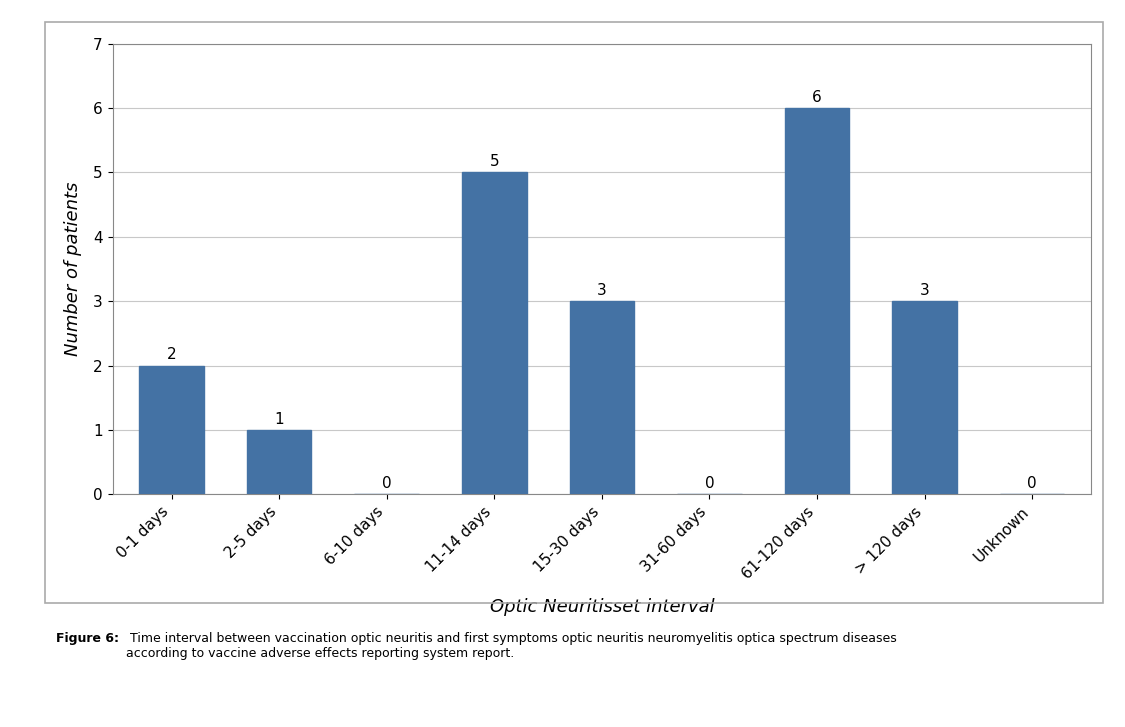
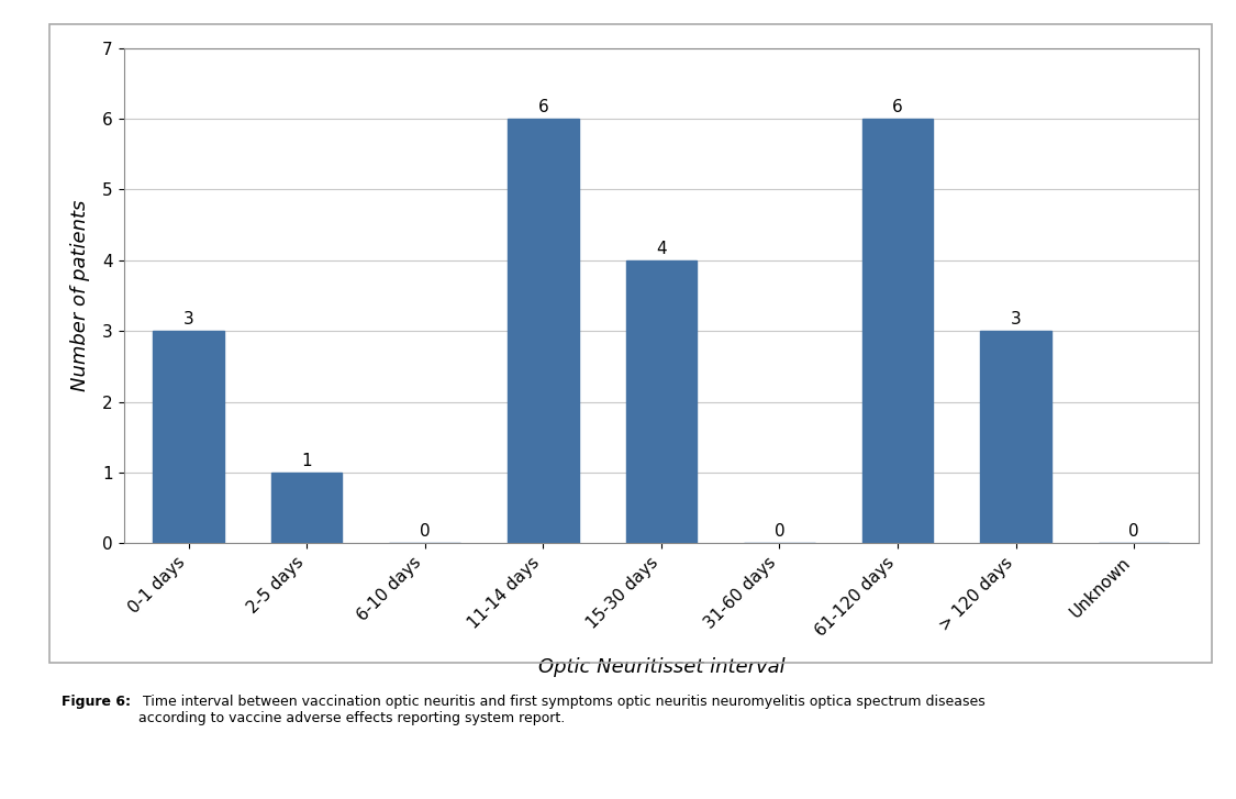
0-1 days: 2 -> 3
11-14 days: 5 -> 6
15-30 days: 3 -> 4
